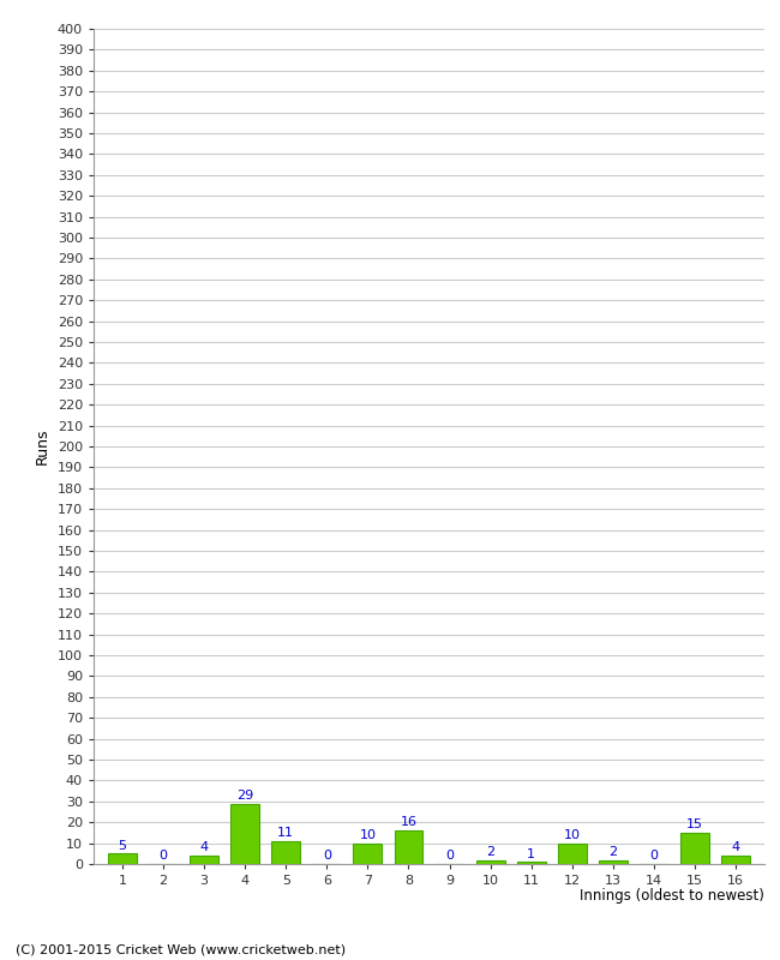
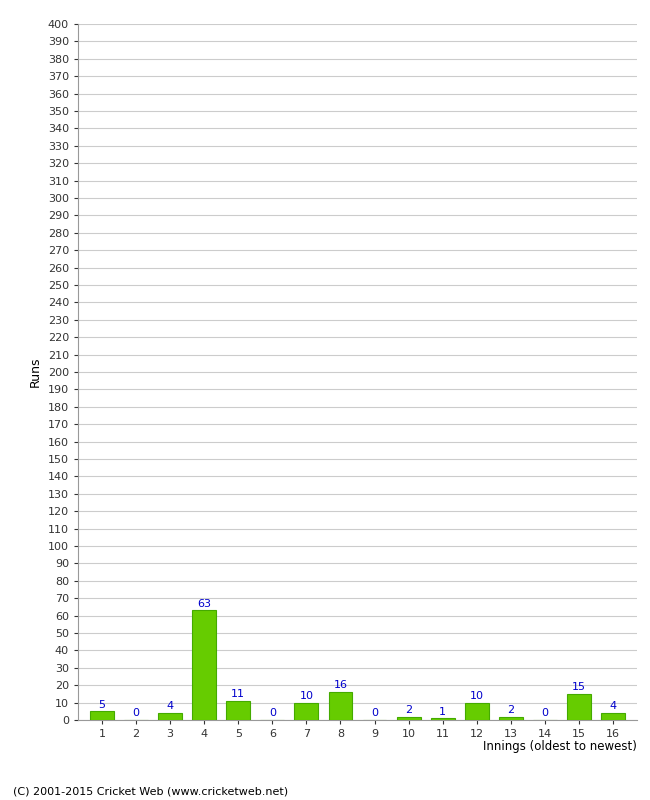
4: 29 -> 63
